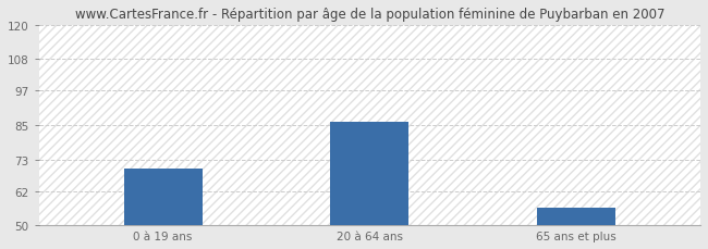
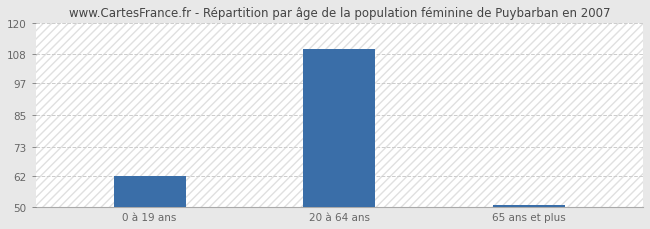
0 à 19 ans: 70 -> 62
20 à 64 ans: 86 -> 110
65 ans et plus: 56 -> 51
